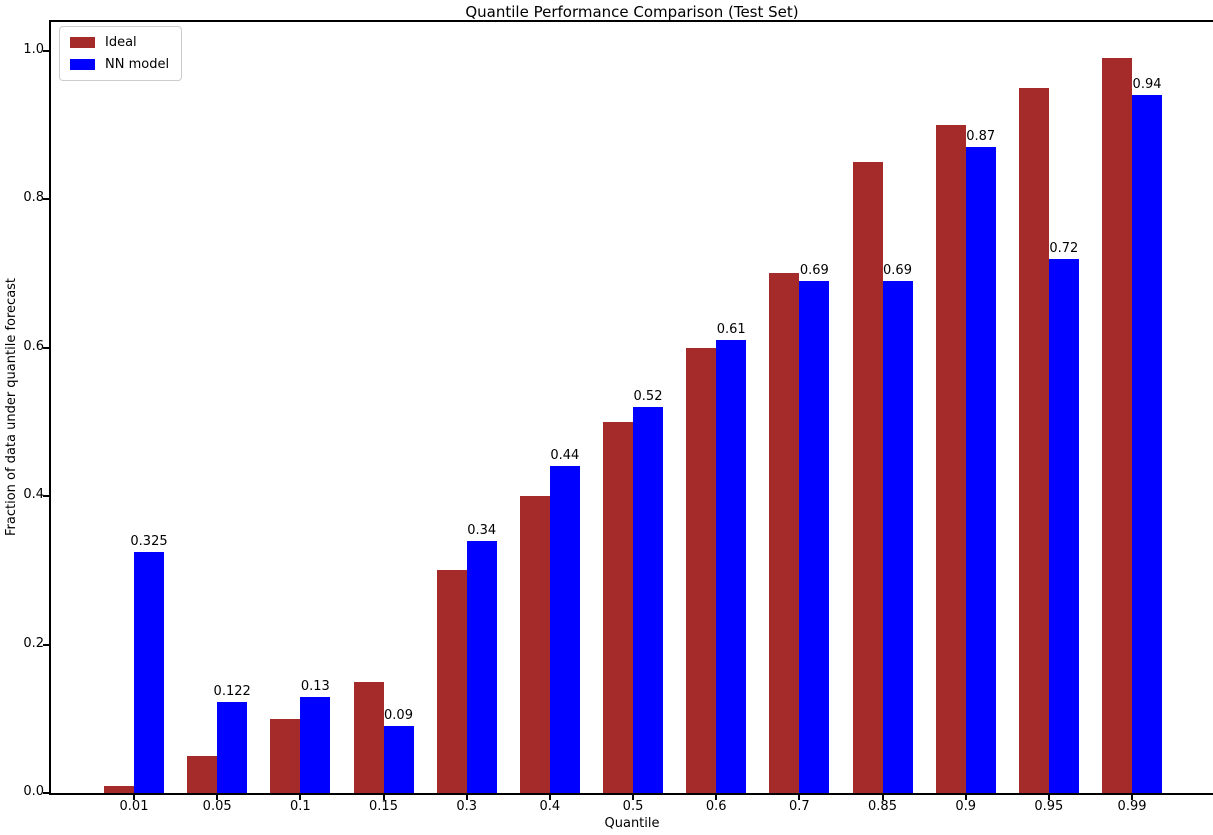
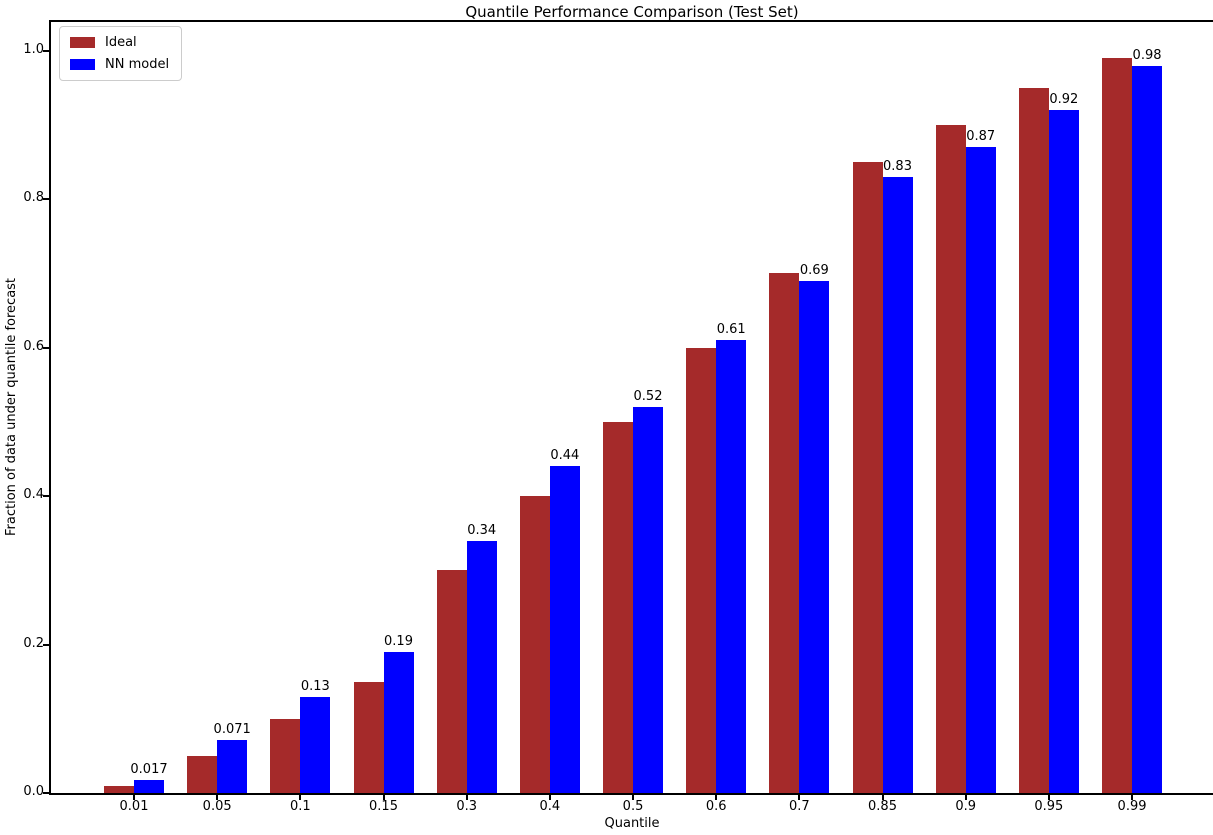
NN model/0.01: 0.325 -> 0.017
NN model/0.05: 0.122 -> 0.071
NN model/0.15: 0.09 -> 0.19
NN model/0.85: 0.69 -> 0.83
NN model/0.95: 0.72 -> 0.92
NN model/0.99: 0.94 -> 0.98
